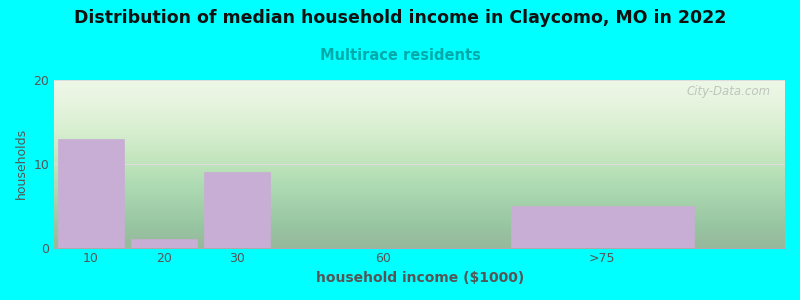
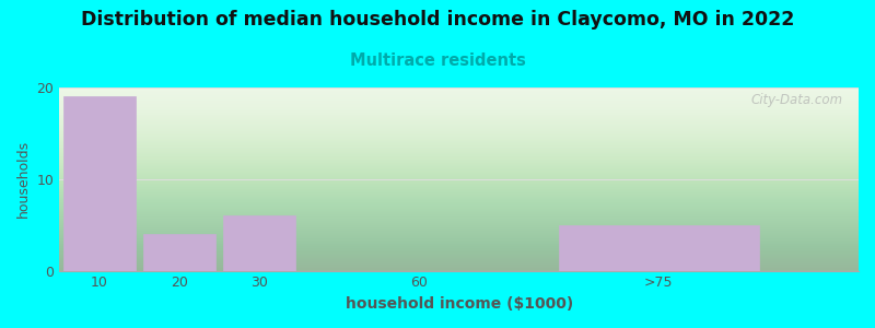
10: 13 -> 19
20: 1 -> 4
30: 9 -> 6
